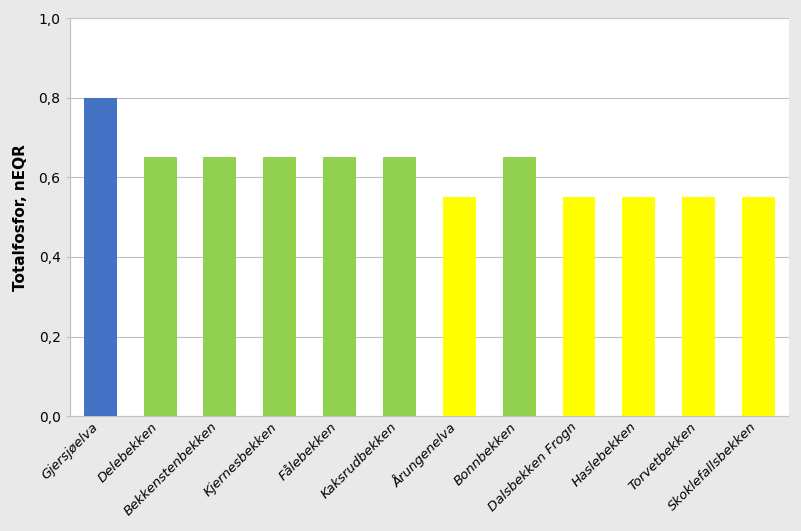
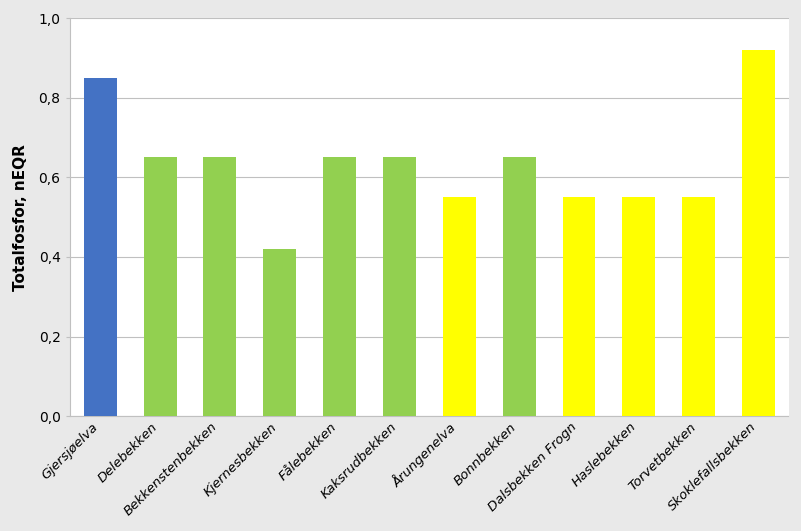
Gjersjøelva: 0,80 -> 0,85
Kjernesbekken: 0,65 -> 0,42
Skoklefallsbekken: 0,55 -> 0,92
